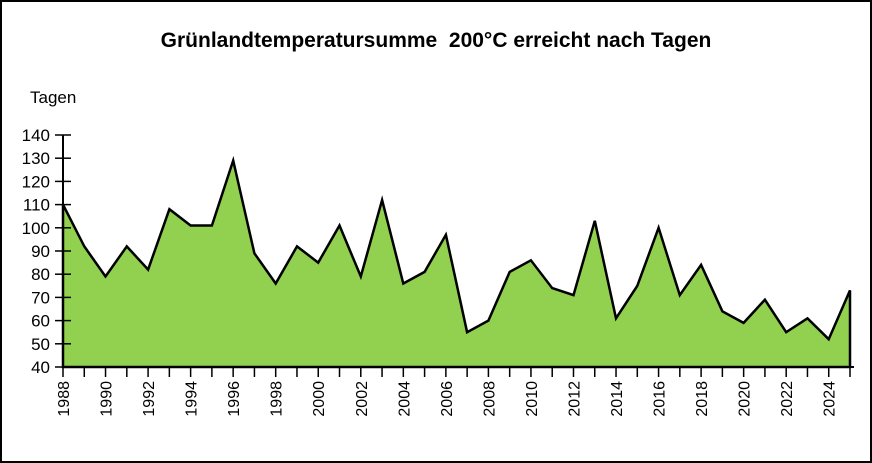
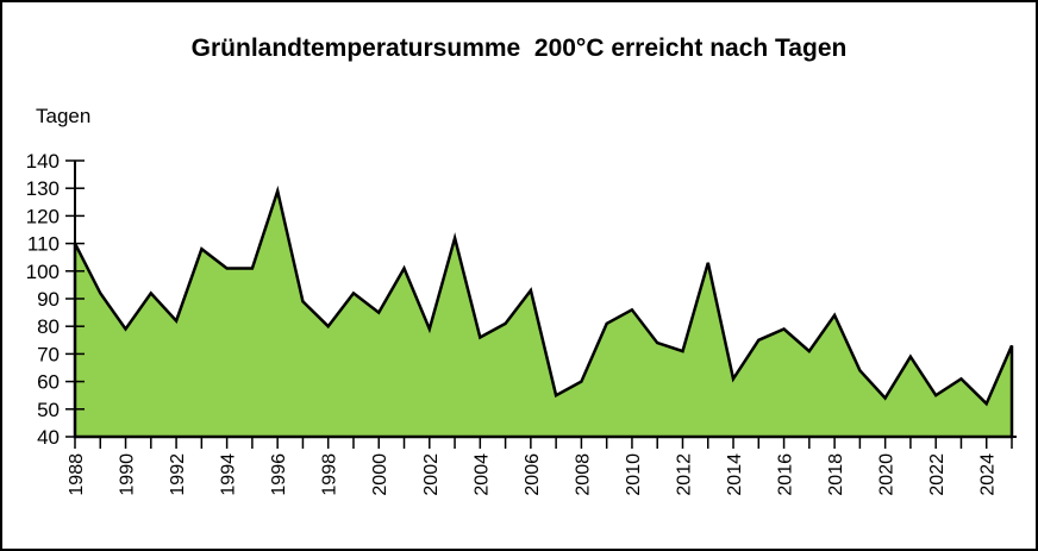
1998: 76 -> 80
2006: 97 -> 93
2016: 100 -> 79
2020: 59 -> 54
